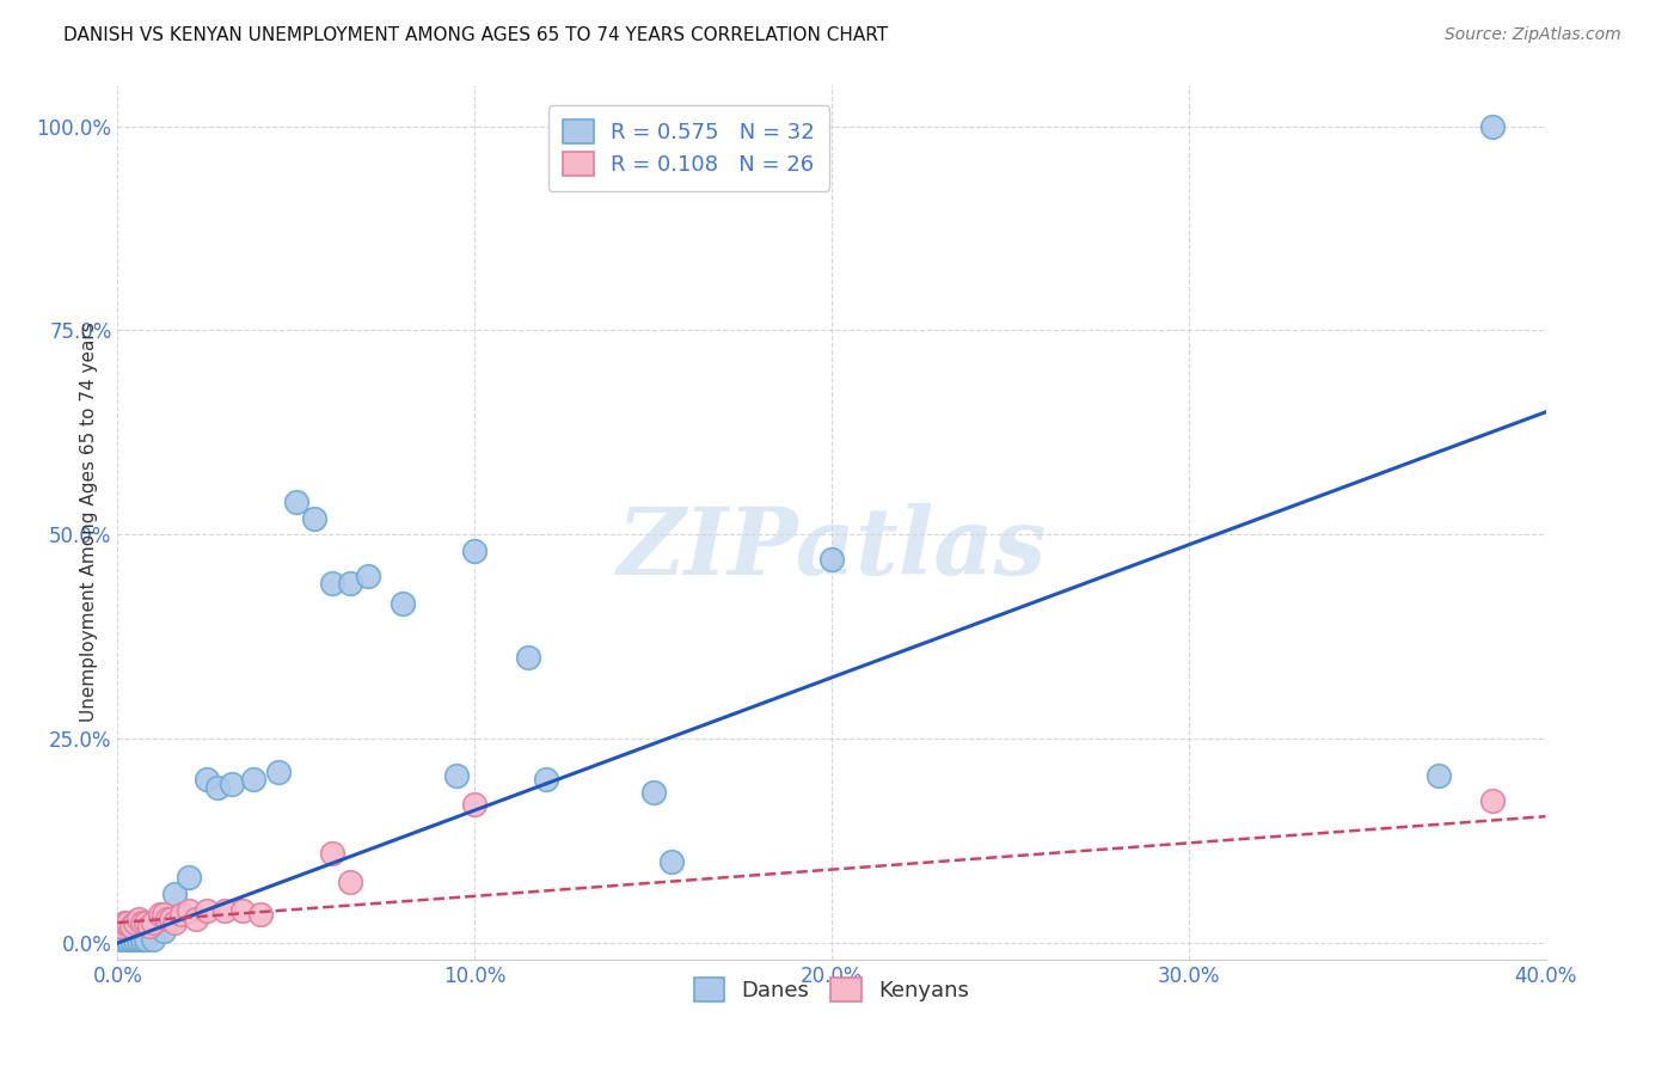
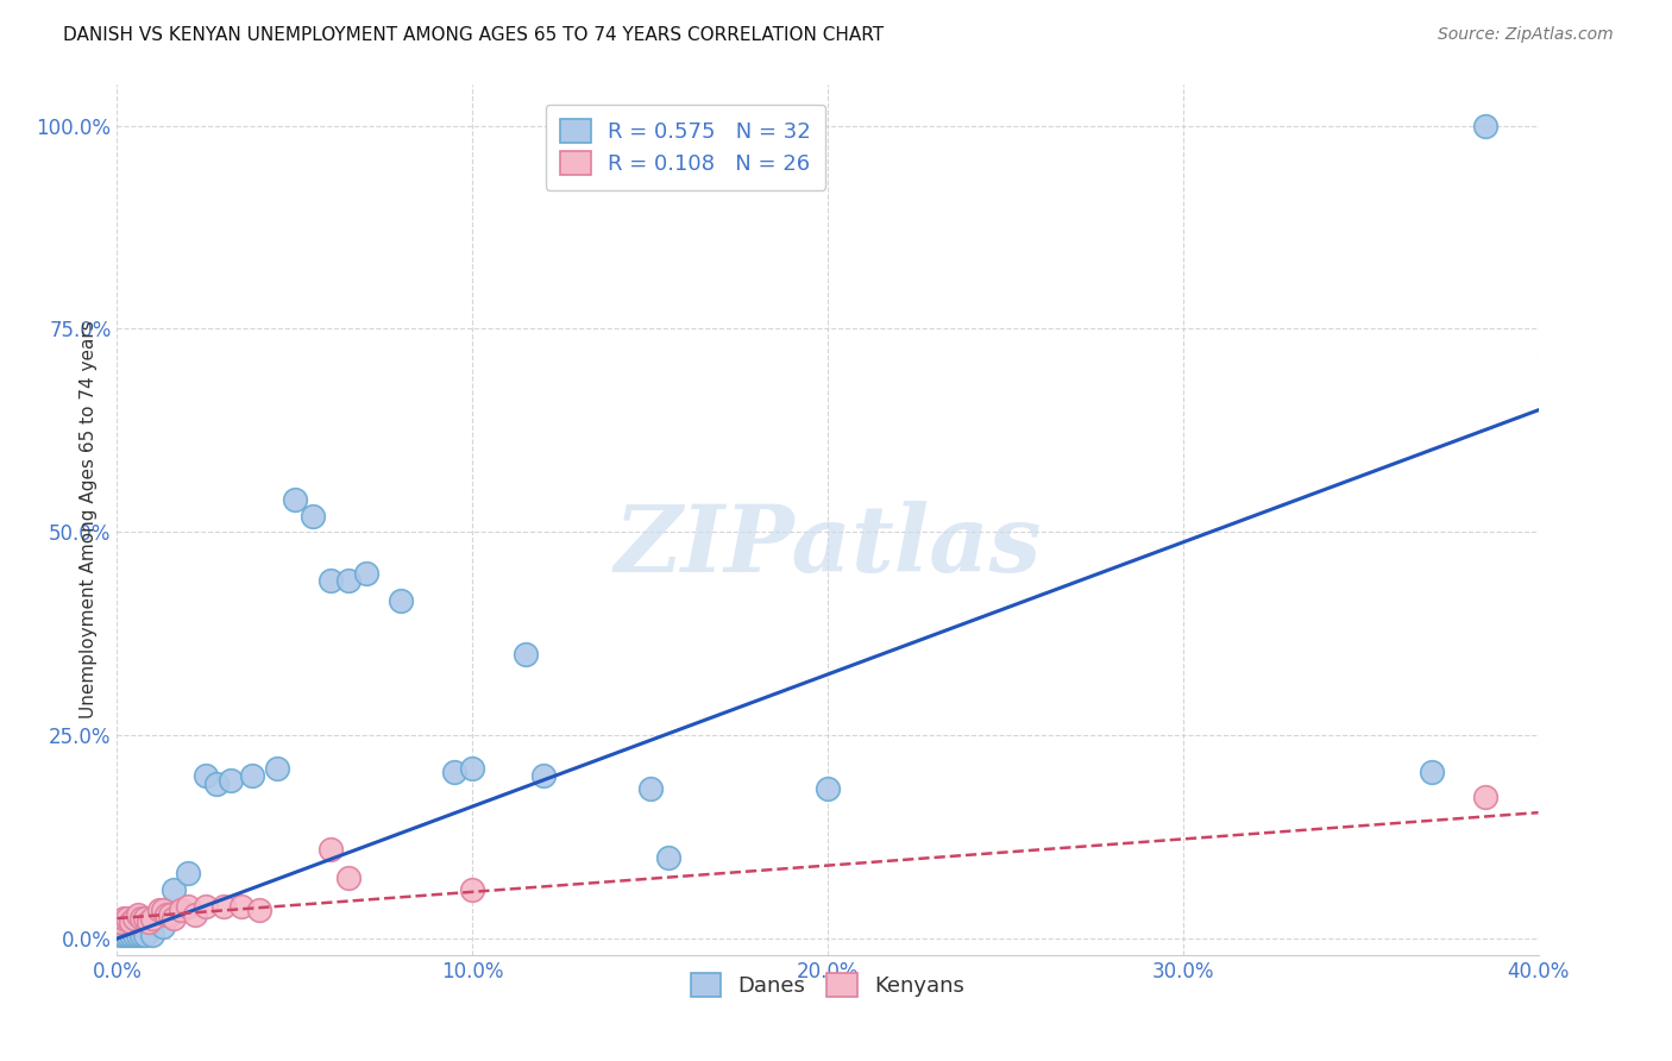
Danes/10.0%: 48.0% -> 21.0%
Kenyans/10.0%: 17.0% -> 6.0%
Danes/20.0%: 47.0% -> 18.5%
